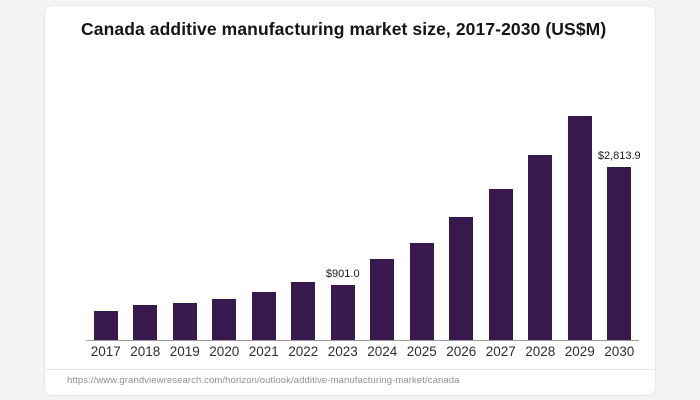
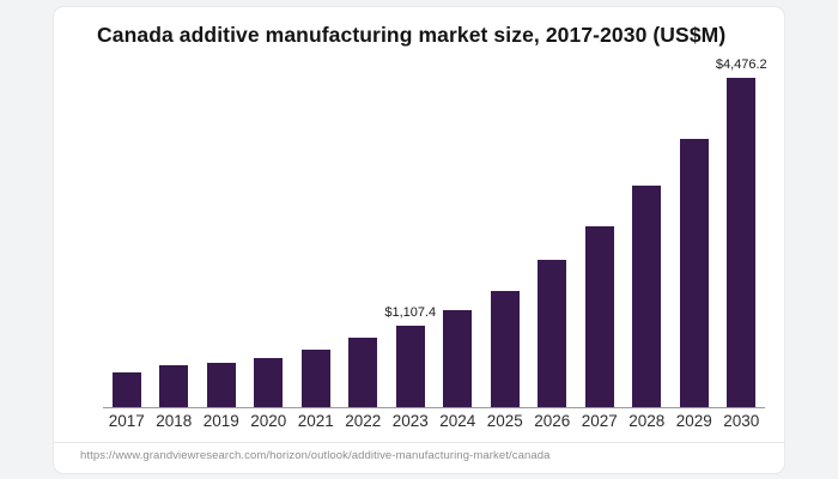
2023: $901.0 -> $1,107.4
2030: $2,813.9 -> $4,476.2
